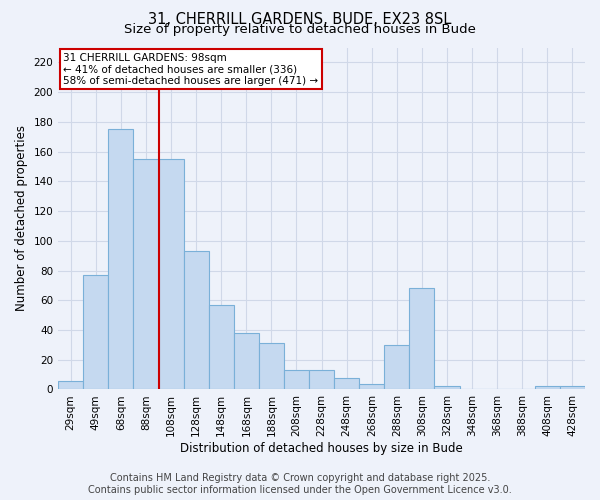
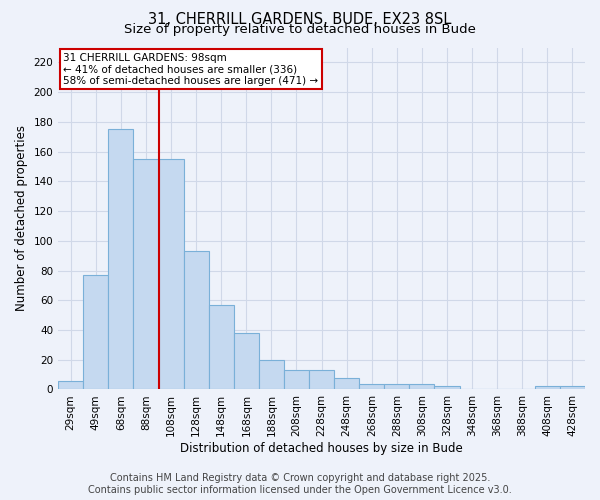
188sqm: 31 -> 20
288sqm: 30 -> 4
308sqm: 68 -> 4
